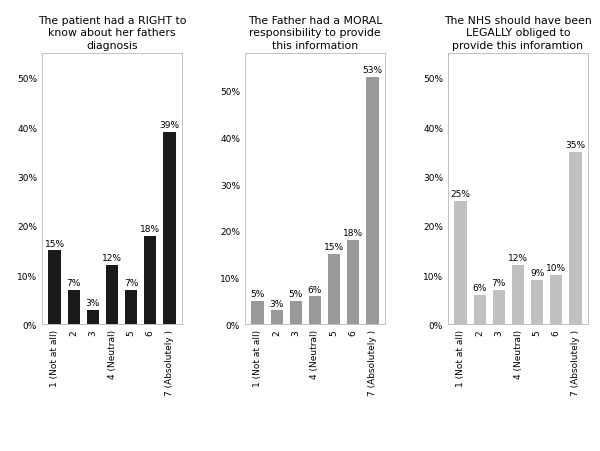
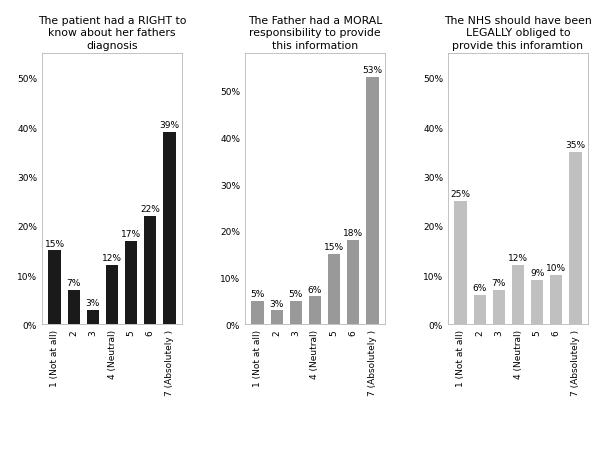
The patient had a RIGHT to know about her fathers diagnosis/5: 7% -> 17%
The patient had a RIGHT to know about her fathers diagnosis/6: 18% -> 22%
